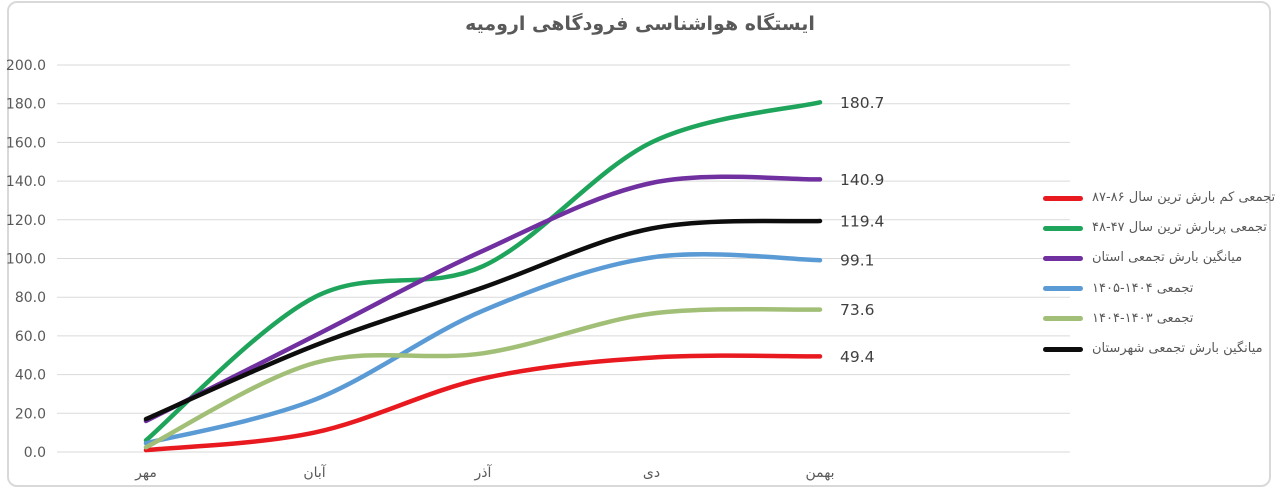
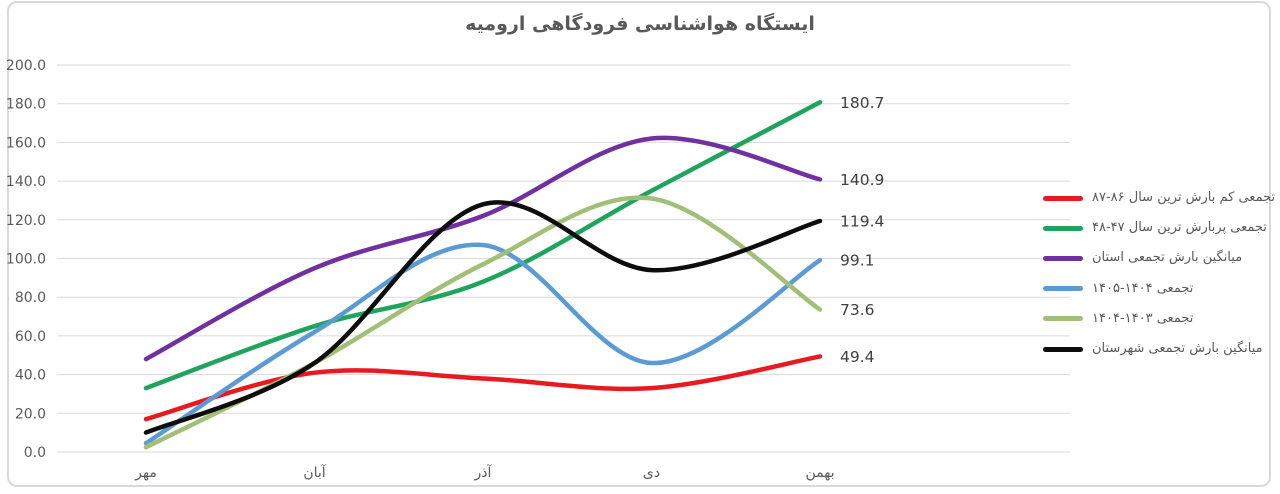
تجمعی کم بارش ترین سال ۸۶-۸۷/مهر: 1 -> 17
تجمعی پربارش ترین سال ۴۷-۴۸/مهر: 6 -> 33
میانگین بارش تجمعی استان/مهر: 16 -> 48
میانگین بارش تجمعی شهرستان/مهر: 17 -> 10
تجمعی کم بارش ترین سال ۸۶-۸۷/آبان: 10 -> 41
تجمعی پربارش ترین سال ۴۷-۴۸/آبان: 80 -> 65
میانگین بارش تجمعی استان/آبان: 60 -> 95
تجمعی ۱۴۰۴-۱۴۰۵/آبان: 27 -> 62
میانگین بارش تجمعی شهرستان/آبان: 55 -> 46
تجمعی پربارش ترین سال ۴۷-۴۸/آذر: 96 -> 88
میانگین بارش تجمعی استان/آذر: 104 -> 122
تجمعی ۱۴۰۴-۱۴۰۵/آذر: 73 -> 107
تجمعی ۱۴۰۳-۱۴۰۴/آذر: 51 -> 97
میانگین بارش تجمعی شهرستان/آذر: 85 -> 128
تجمعی کم بارش ترین سال ۸۶-۸۷/دی: 49 -> 33
تجمعی پربارش ترین سال ۴۷-۴۸/دی: 160 -> 135
میانگین بارش تجمعی استان/دی: 139 -> 162
تجمعی ۱۴۰۴-۱۴۰۵/دی: 100 -> 46
تجمعی ۱۴۰۳-۱۴۰۴/دی: 72 -> 131
میانگین بارش تجمعی شهرستان/دی: 116 -> 94
